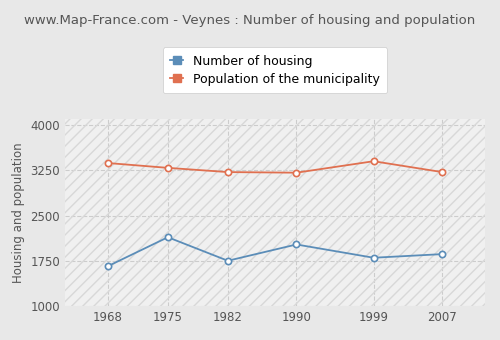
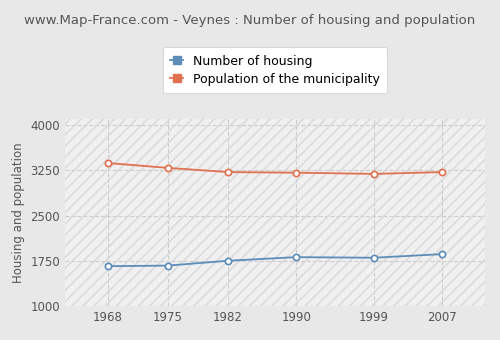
Number of housing/1975: 2140 -> 1670
Number of housing/1990: 2020 -> 1810
Population of the municipality/1999: 3400 -> 3190
